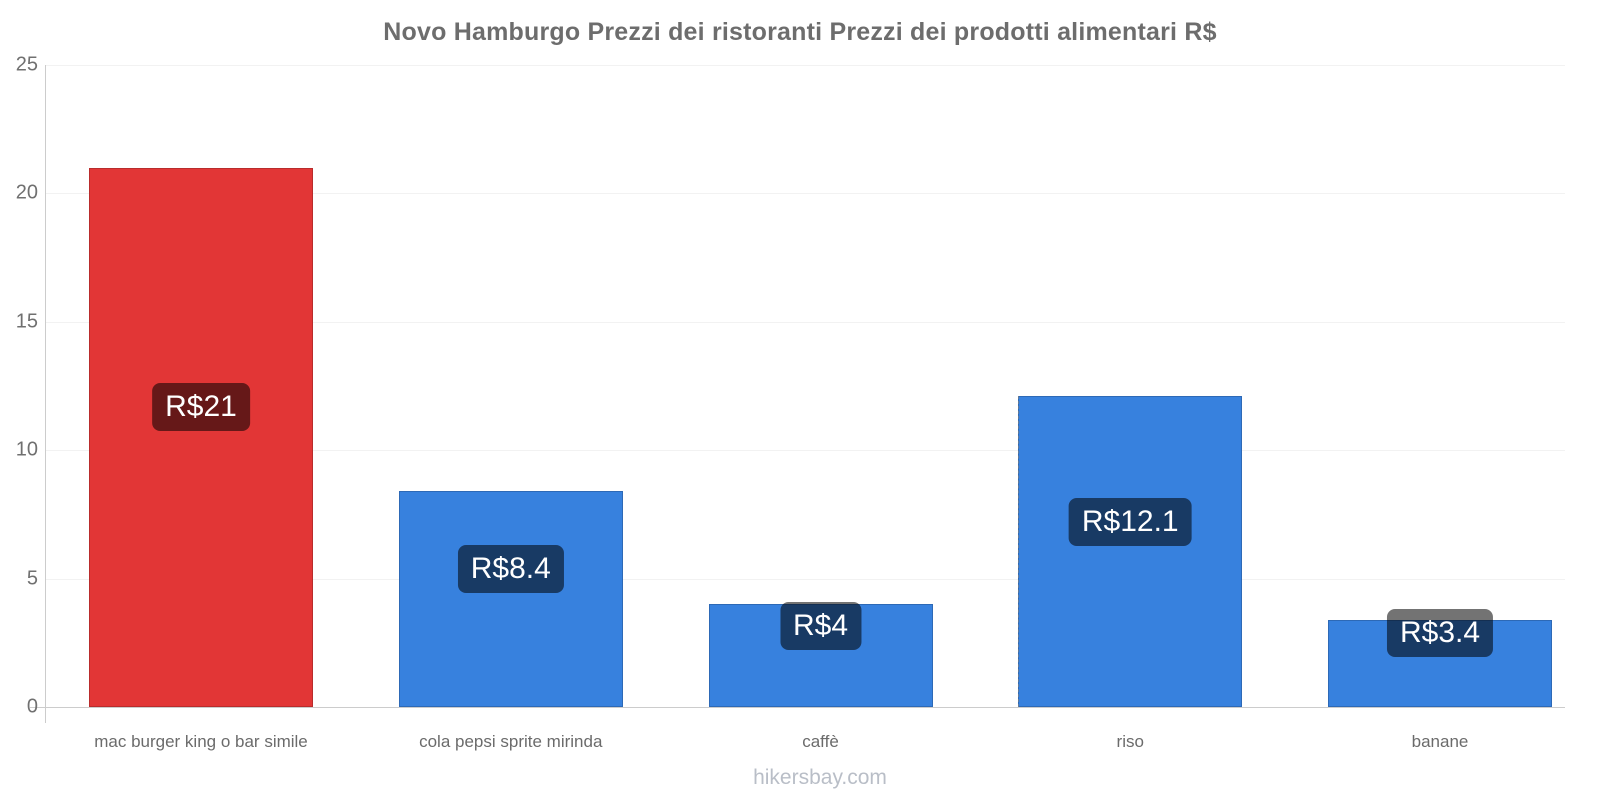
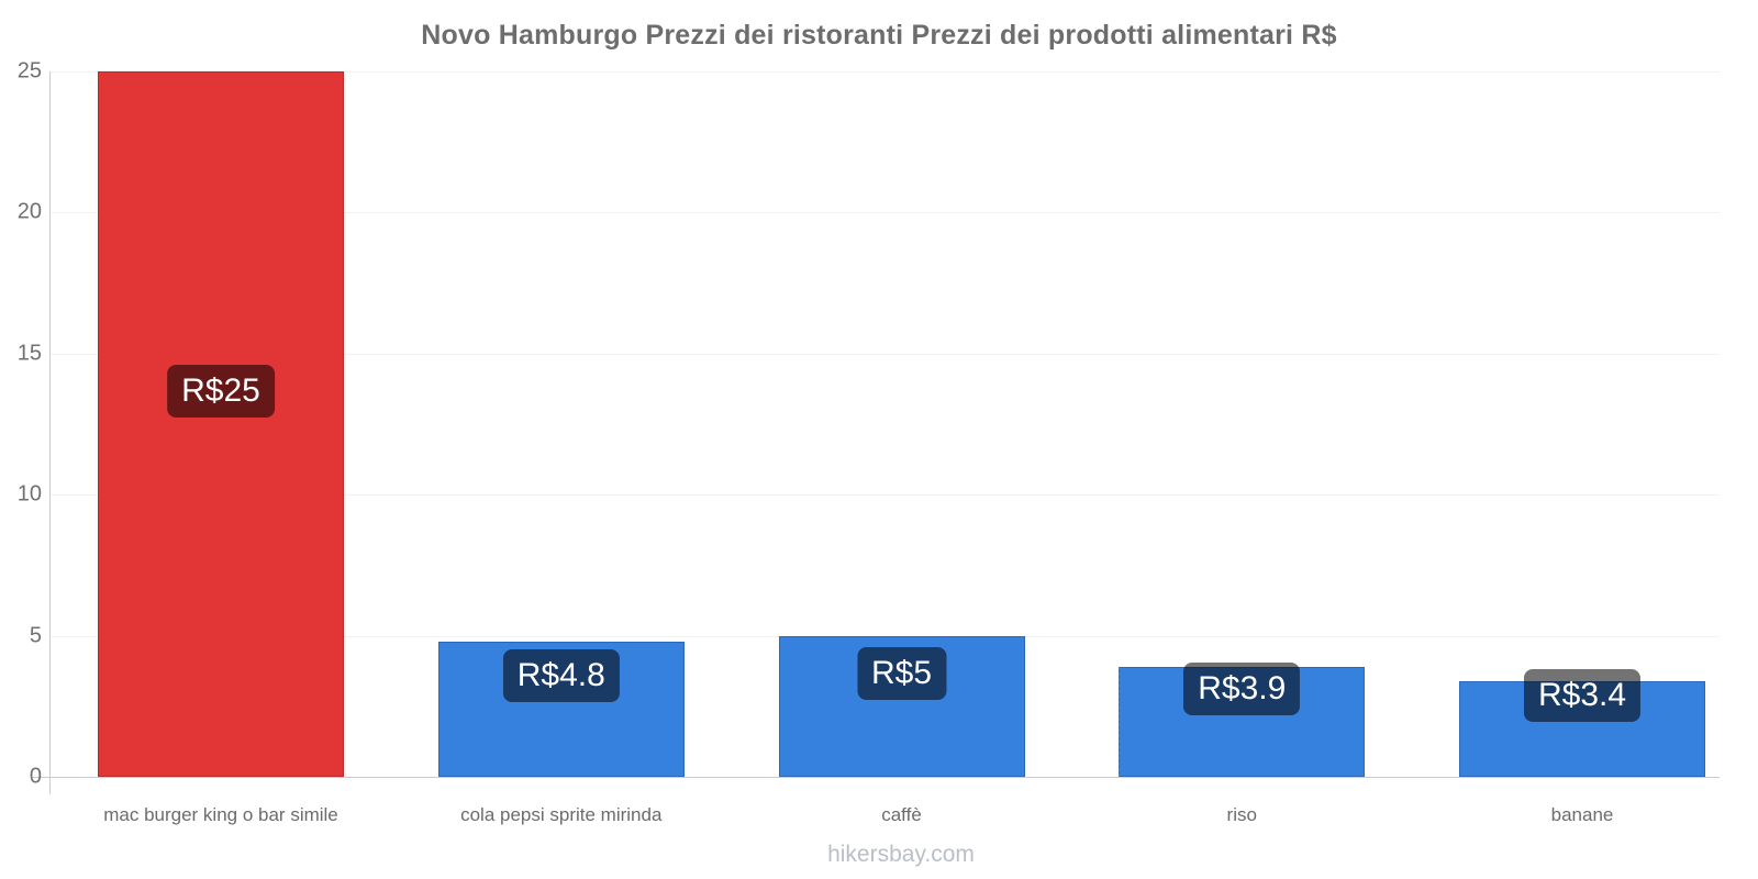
mac burger king o bar simile: 21 -> 25
cola pepsi sprite mirinda: 8.4 -> 4.8
caffè: 4 -> 5
riso: 12.1 -> 3.9
